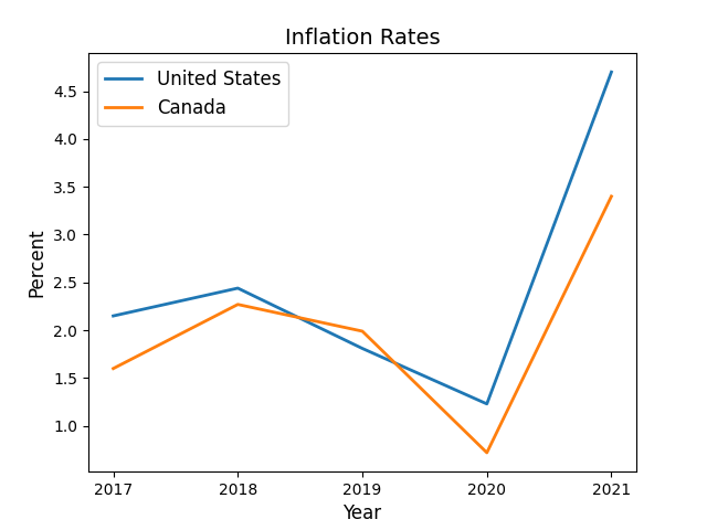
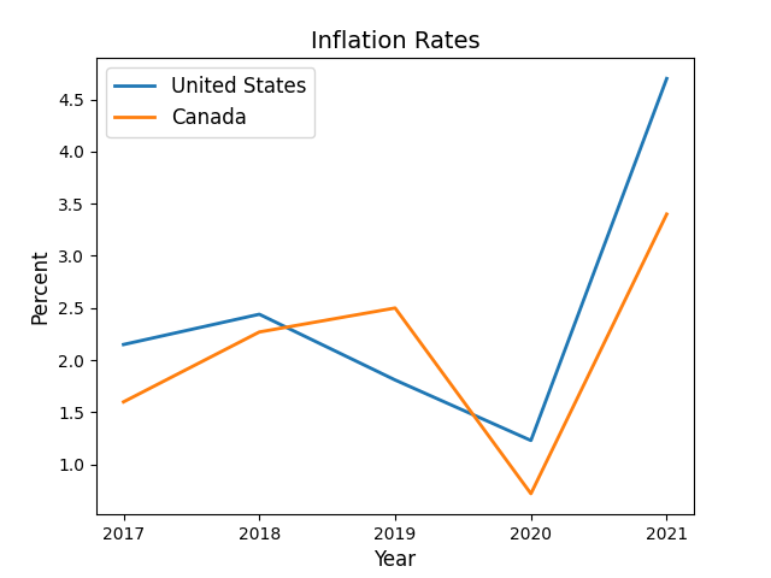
Canada/2019: 1.99 -> 2.50
